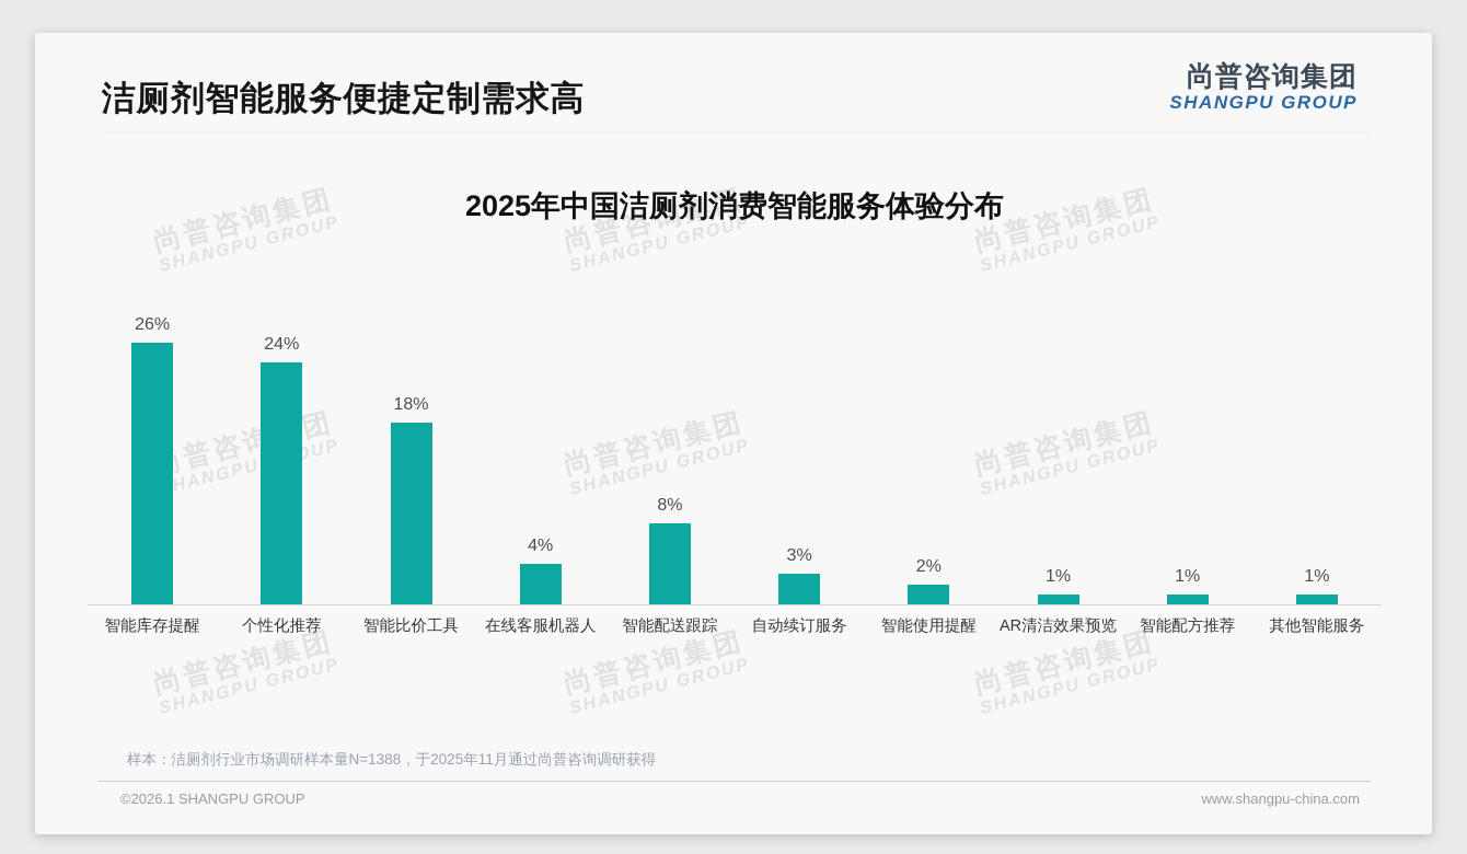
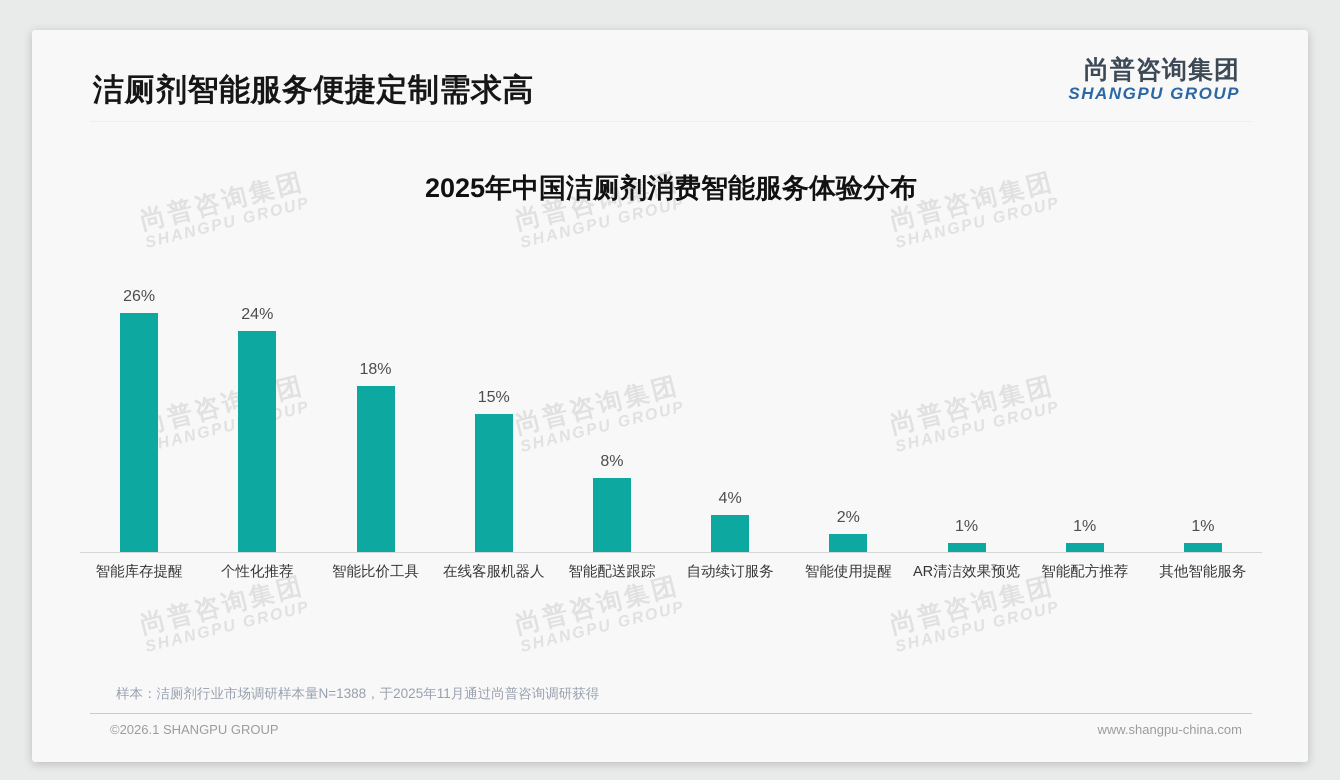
在线客服机器人: 4% -> 15%
自动续订服务: 3% -> 4%
